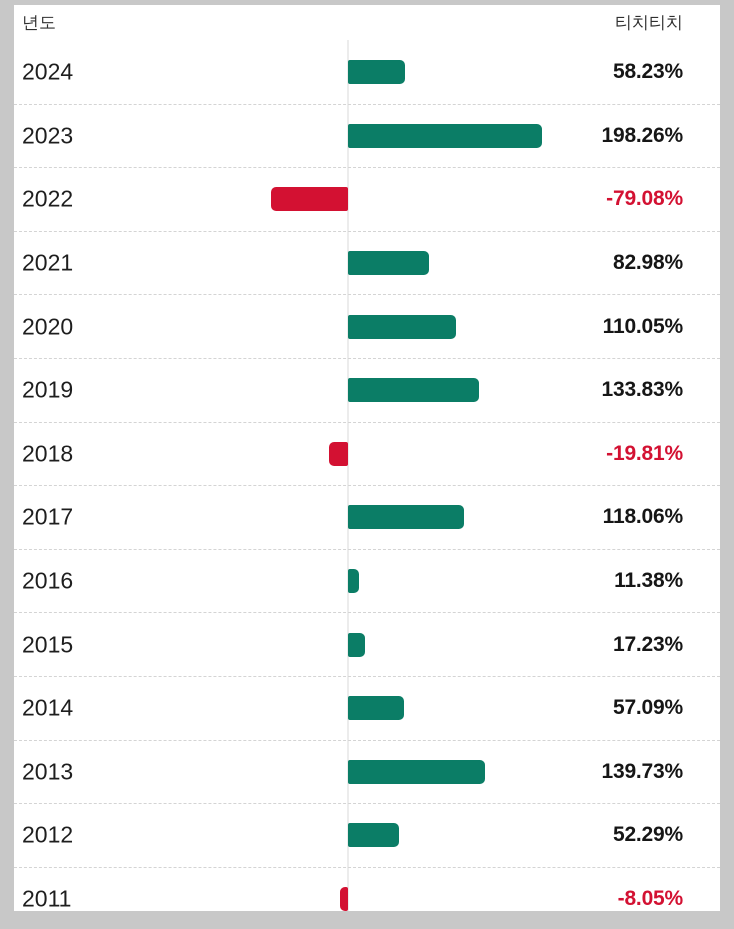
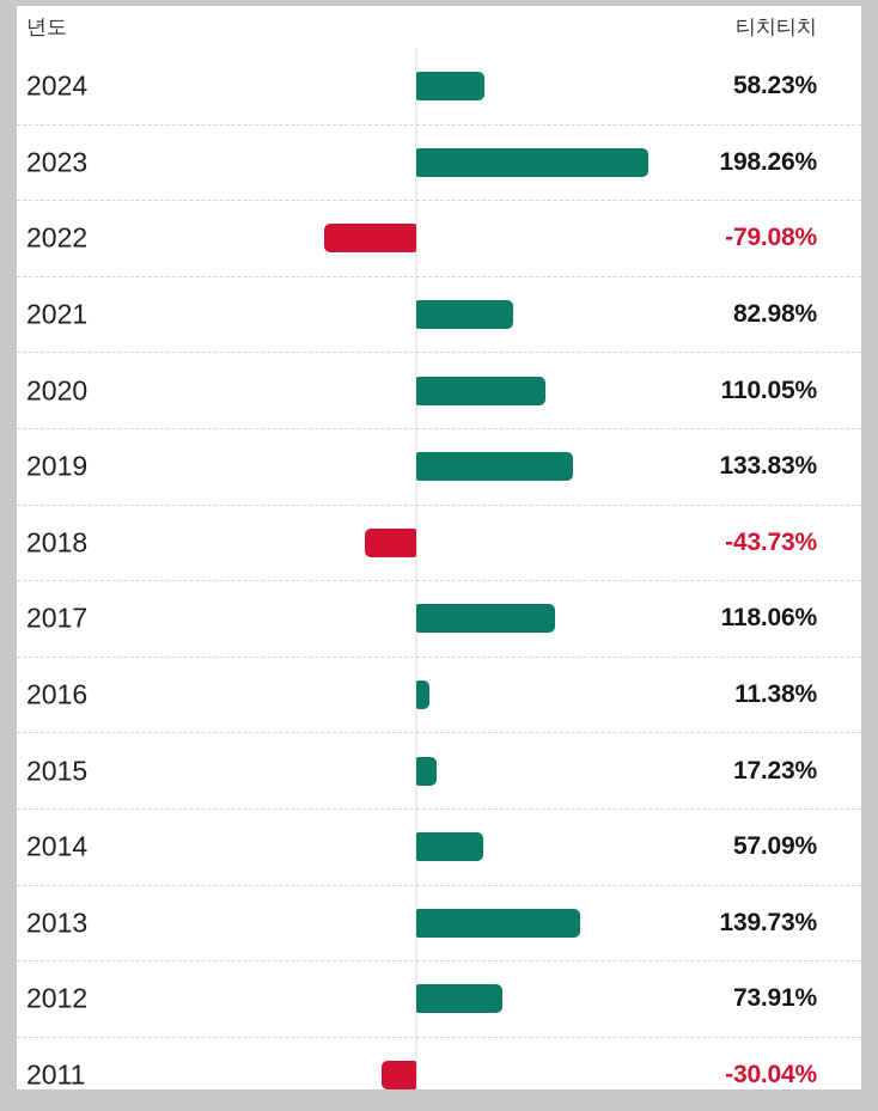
2018: -19.81% -> -43.73%
2012: 52.29% -> 73.91%
2011: -8.05% -> -30.04%
